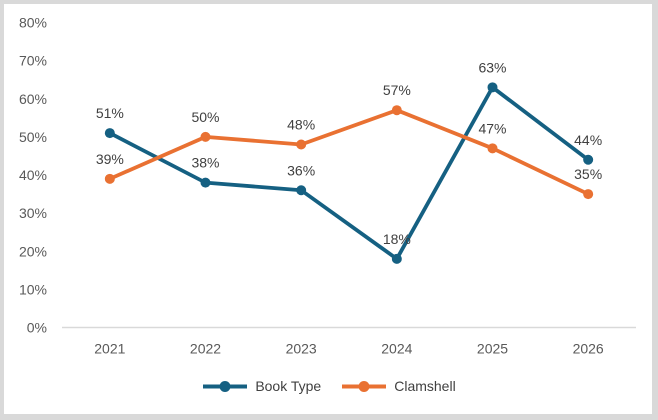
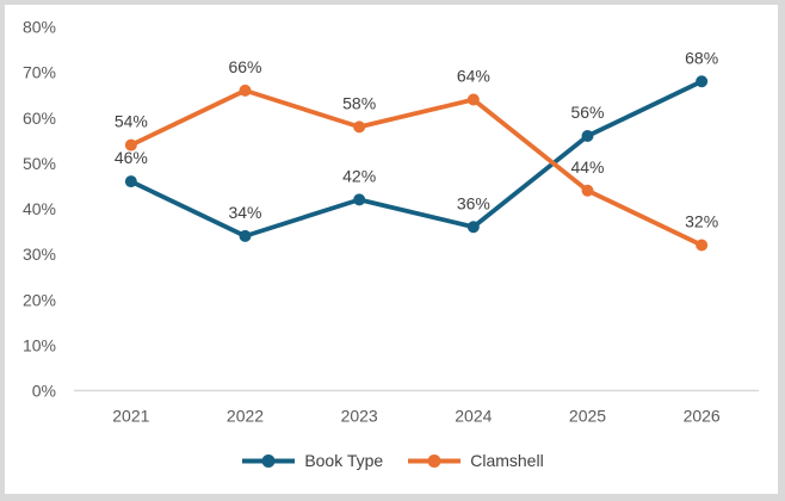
Book Type/2021: 51% -> 46%
Clamshell/2021: 39% -> 54%
Book Type/2022: 38% -> 34%
Clamshell/2022: 50% -> 66%
Book Type/2023: 36% -> 42%
Clamshell/2023: 48% -> 58%
Book Type/2024: 18% -> 36%
Clamshell/2024: 57% -> 64%
Book Type/2025: 63% -> 56%
Clamshell/2025: 47% -> 44%
Book Type/2026: 44% -> 68%
Clamshell/2026: 35% -> 32%
